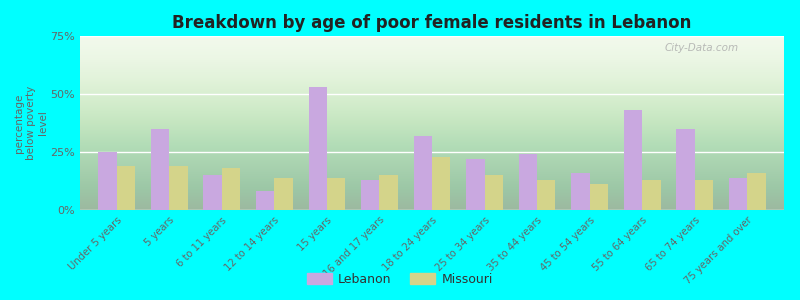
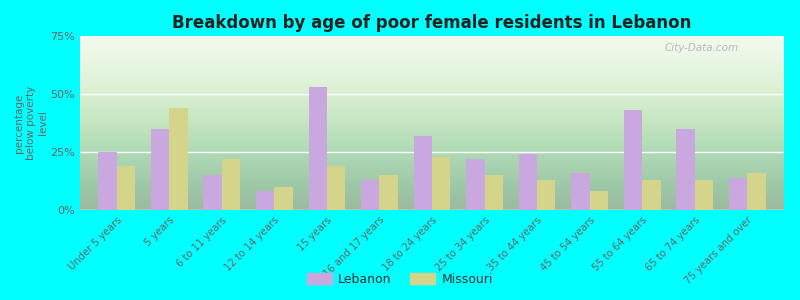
Missouri/5 years: 19% -> 44%
Missouri/6 to 11 years: 18% -> 22%
Missouri/12 to 14 years: 14% -> 10%
Missouri/15 years: 14% -> 19%
Missouri/45 to 54 years: 11% -> 8%
